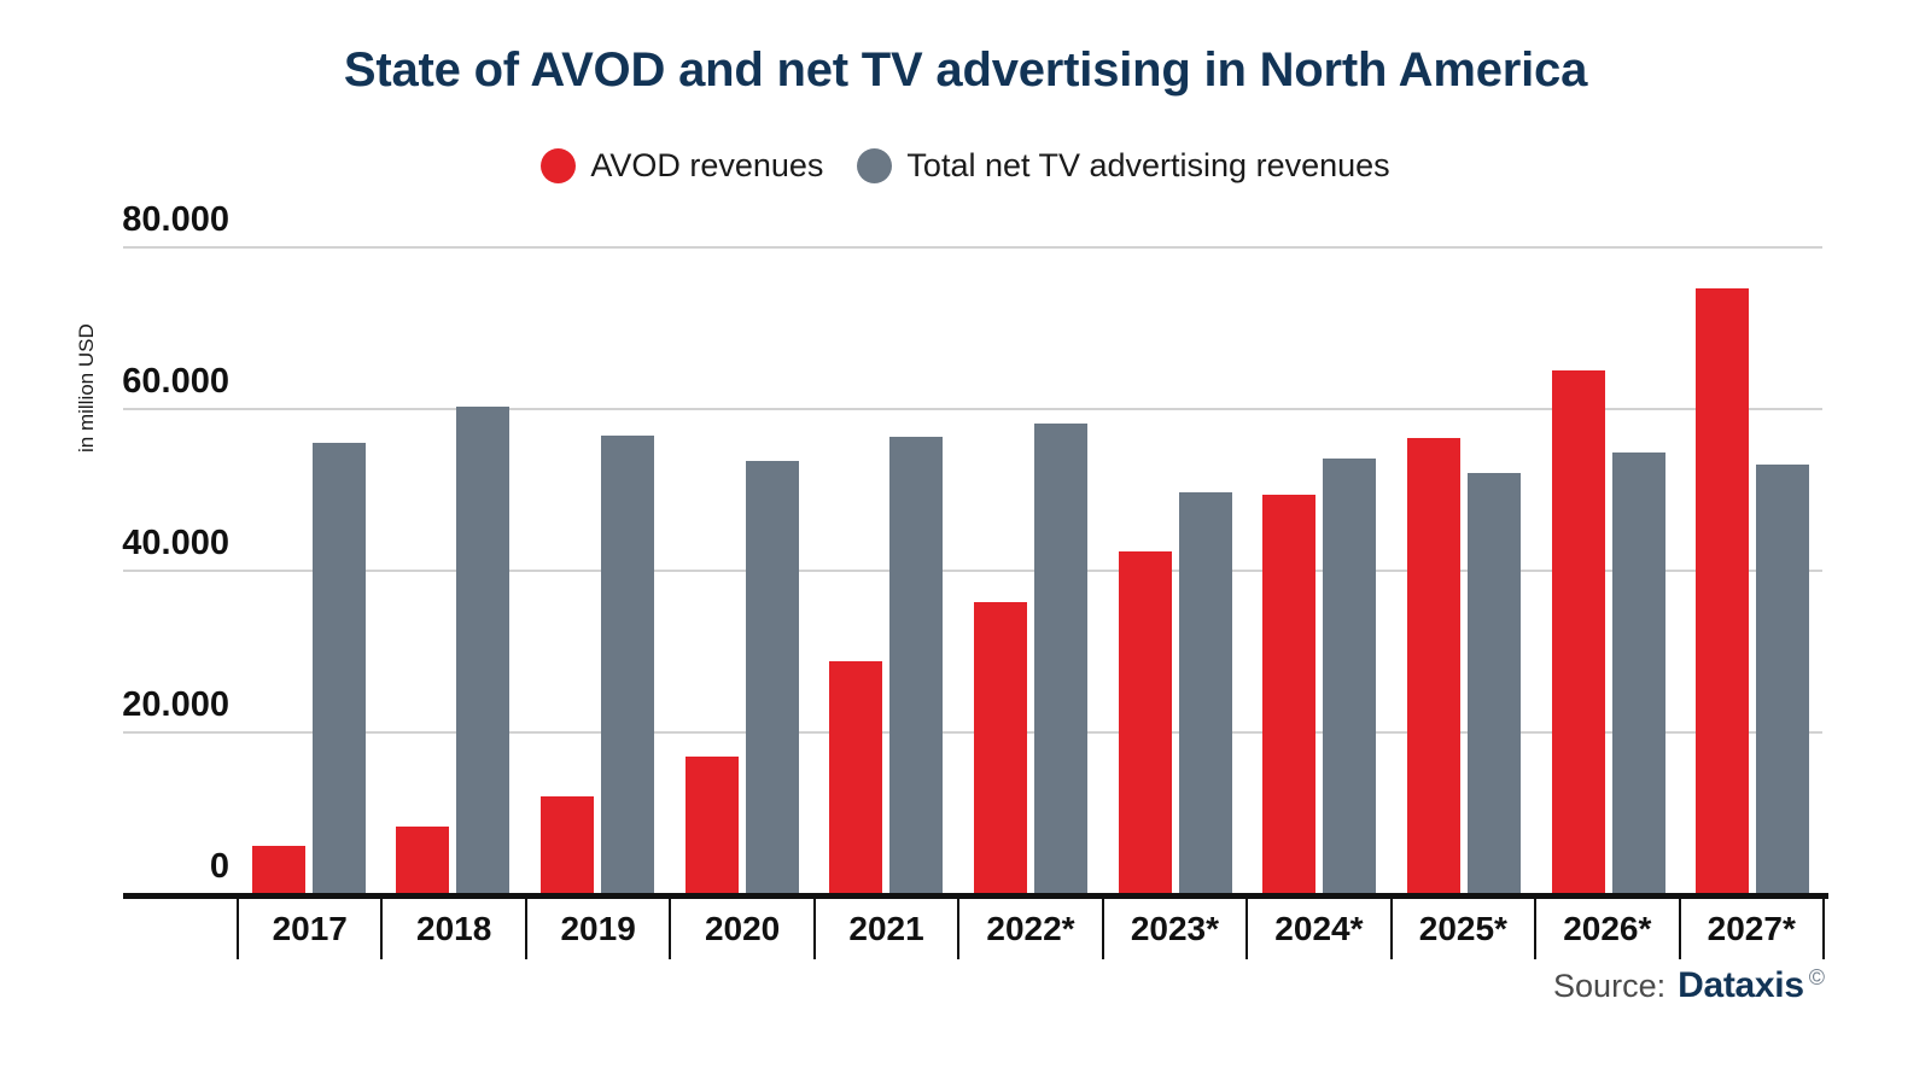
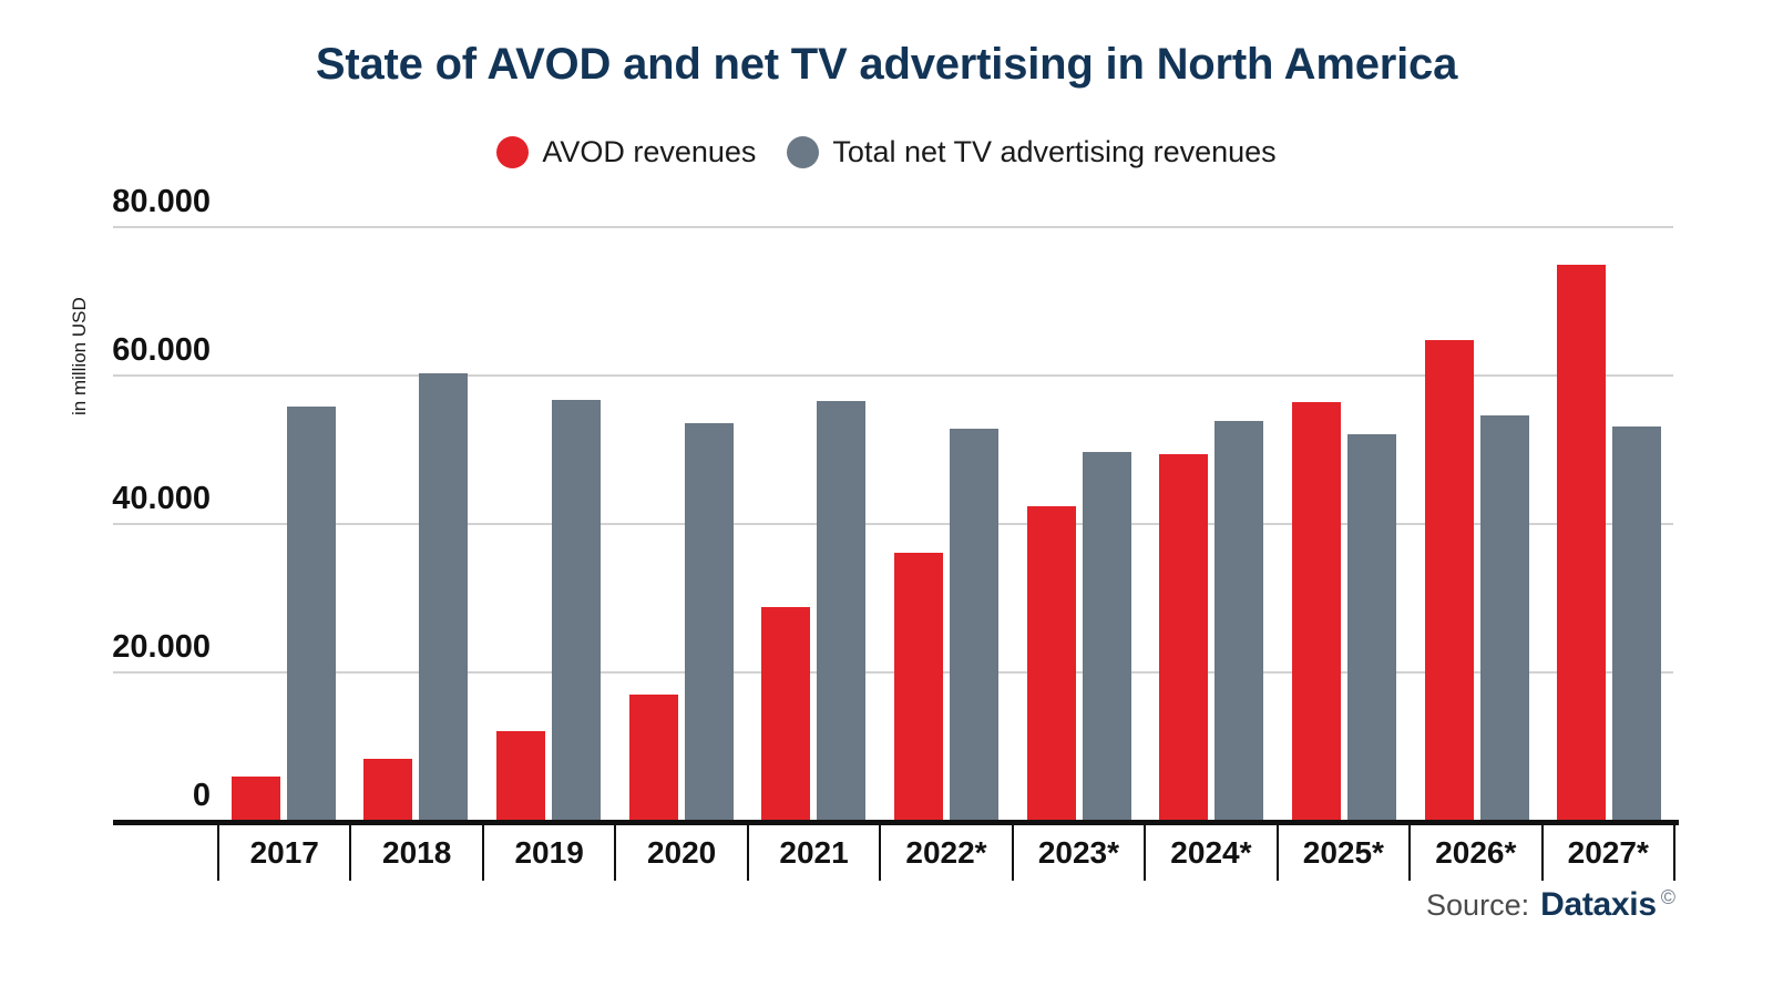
Total net TV advertising revenues/2022*: 58000 -> 53000
